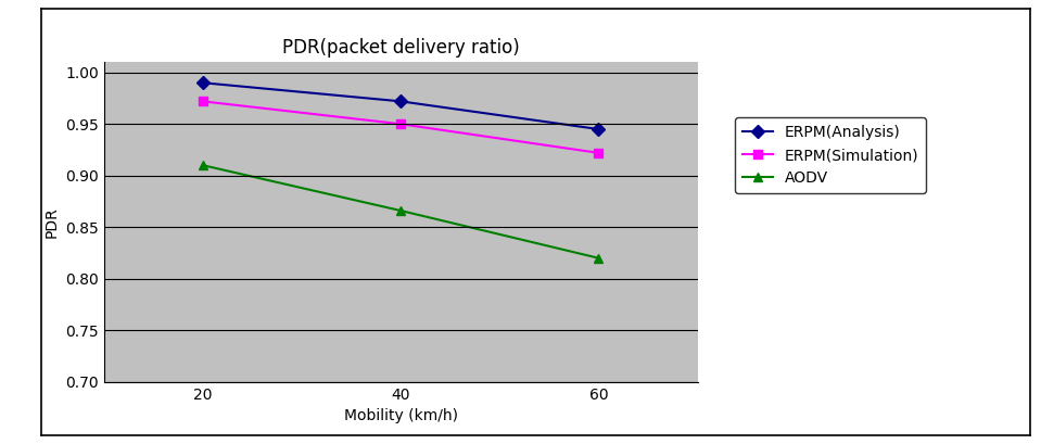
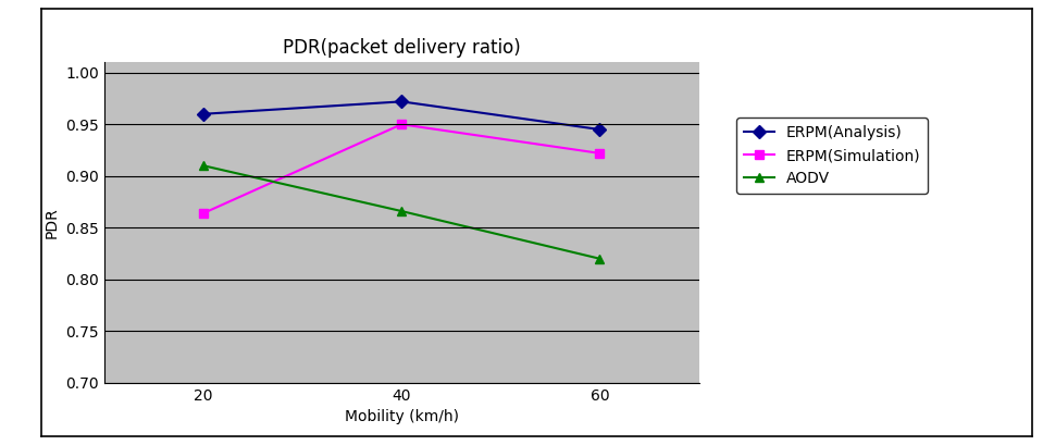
ERPM(Analysis)/20: 0.990 -> 0.960
ERPM(Simulation)/20: 0.972 -> 0.864
